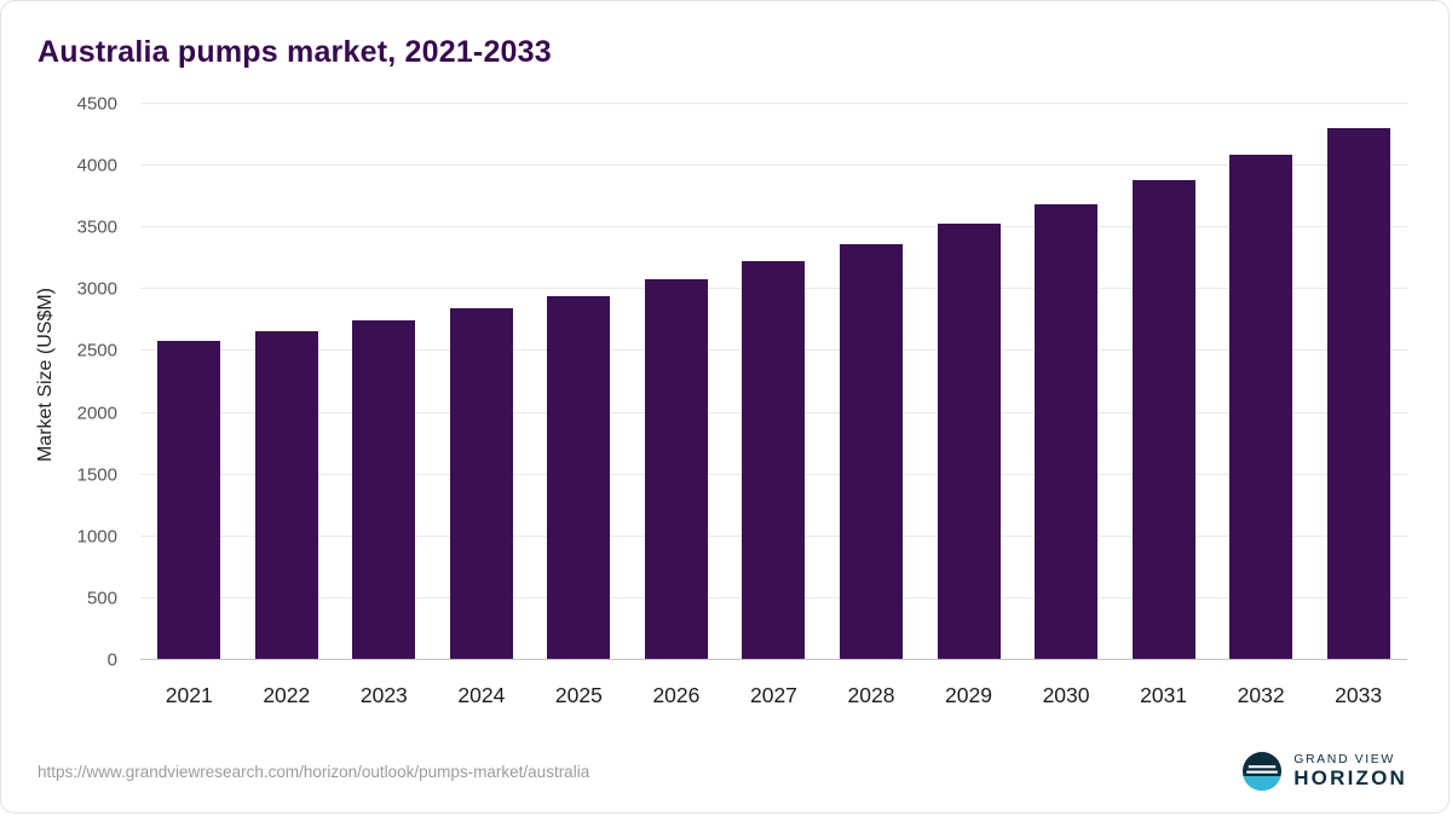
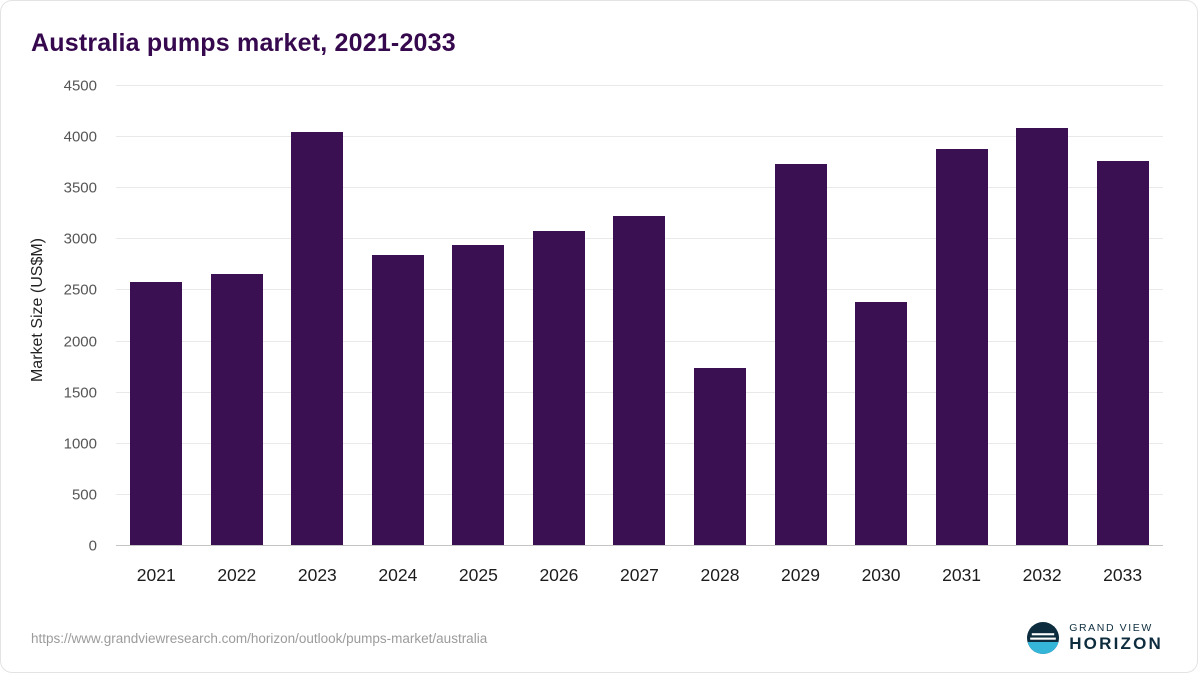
2023: 2750 -> 4050
2028: 3370 -> 1740
2029: 3530 -> 3740
2030: 3680 -> 2390
2033: 4300 -> 3770
